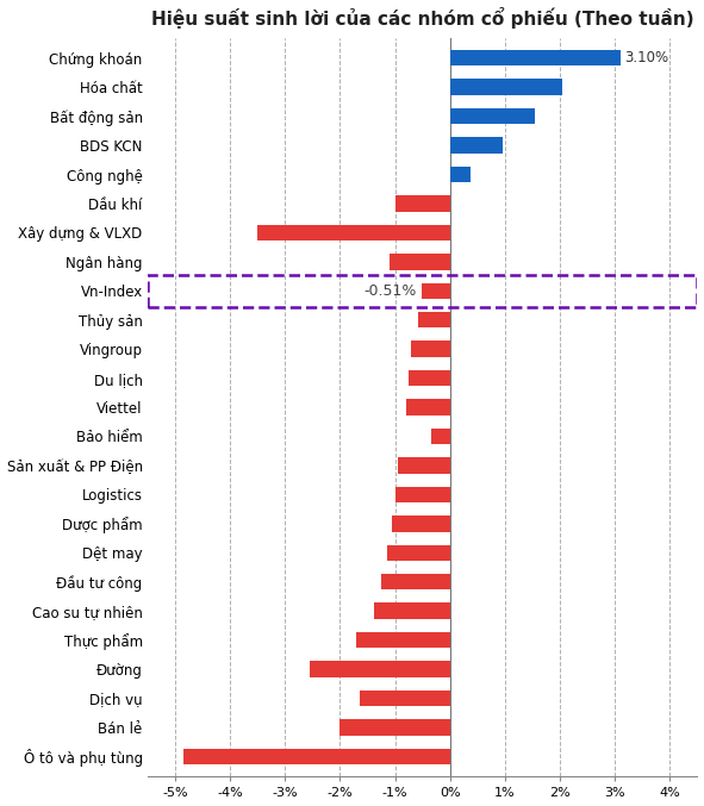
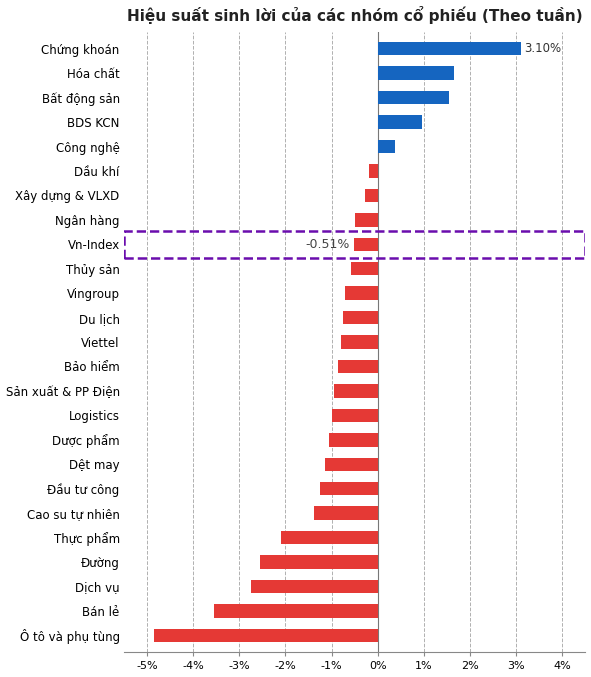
Hóa chất: 2.05% -> 1.65%
Dầu khí: -1.00% -> -0.18%
Xây dựng & VLXD: -3.50% -> -0.28%
Ngân hàng: -1.10% -> -0.50%
Bảo hiểm: -0.35% -> -0.85%
Thực phẩm: -1.70% -> -2.10%
Dịch vụ: -1.65% -> -2.75%
Bán lẻ: -2.00% -> -3.55%
